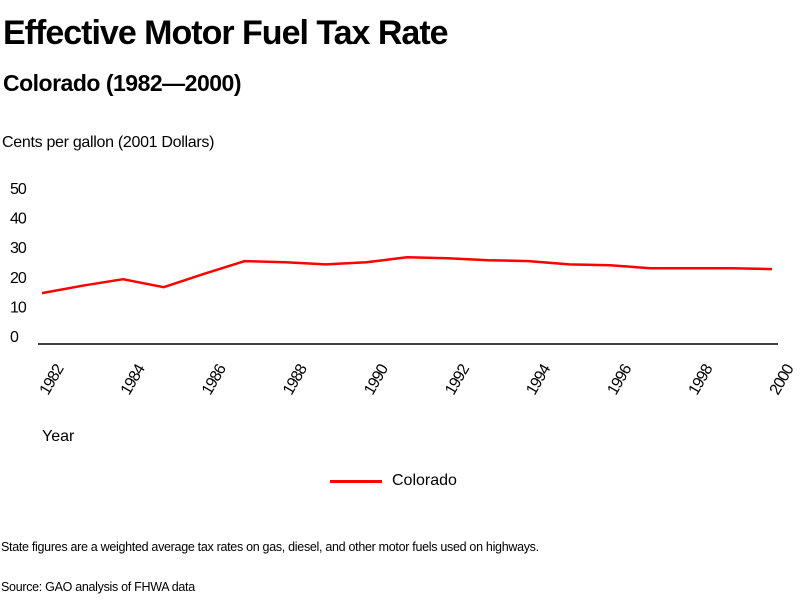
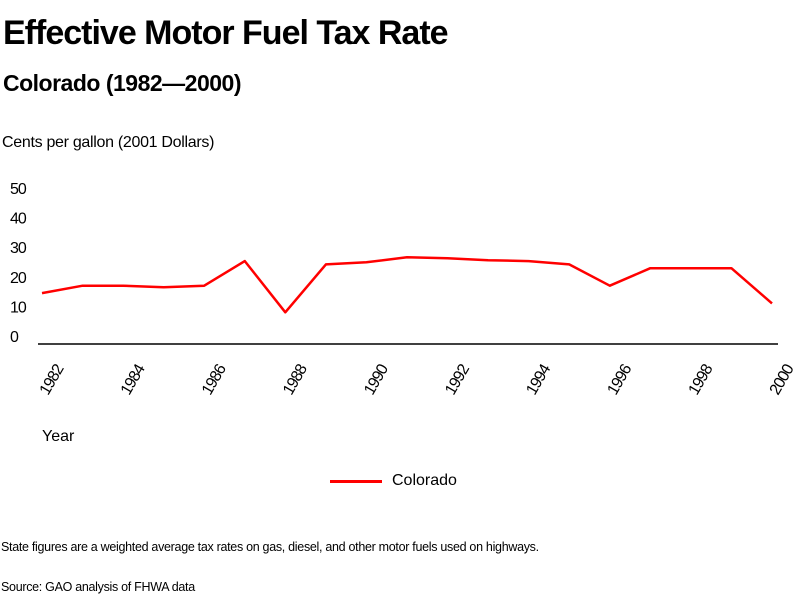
1984: 19 -> 17
1986: 21 -> 17
1988: 25 -> 8
1996: 24 -> 17
2000: 23 -> 11
